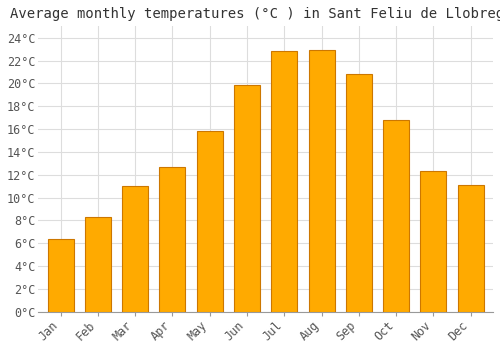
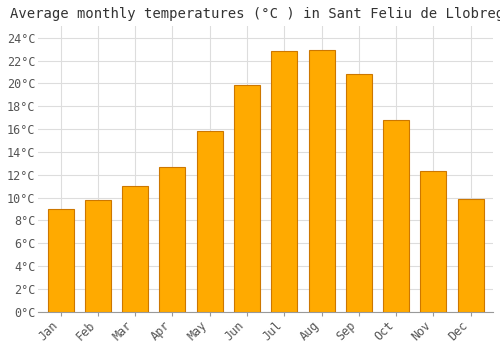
Jan: 6.4°C -> 9.0°C
Feb: 8.3°C -> 9.8°C
Dec: 11.1°C -> 9.9°C
